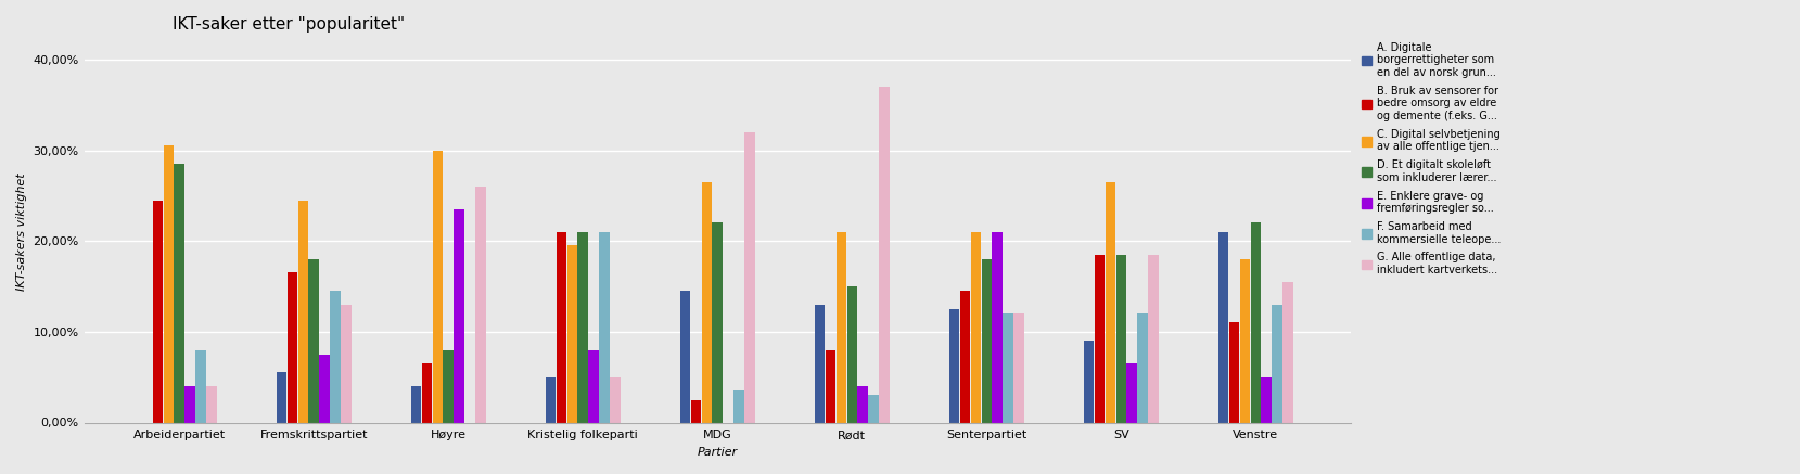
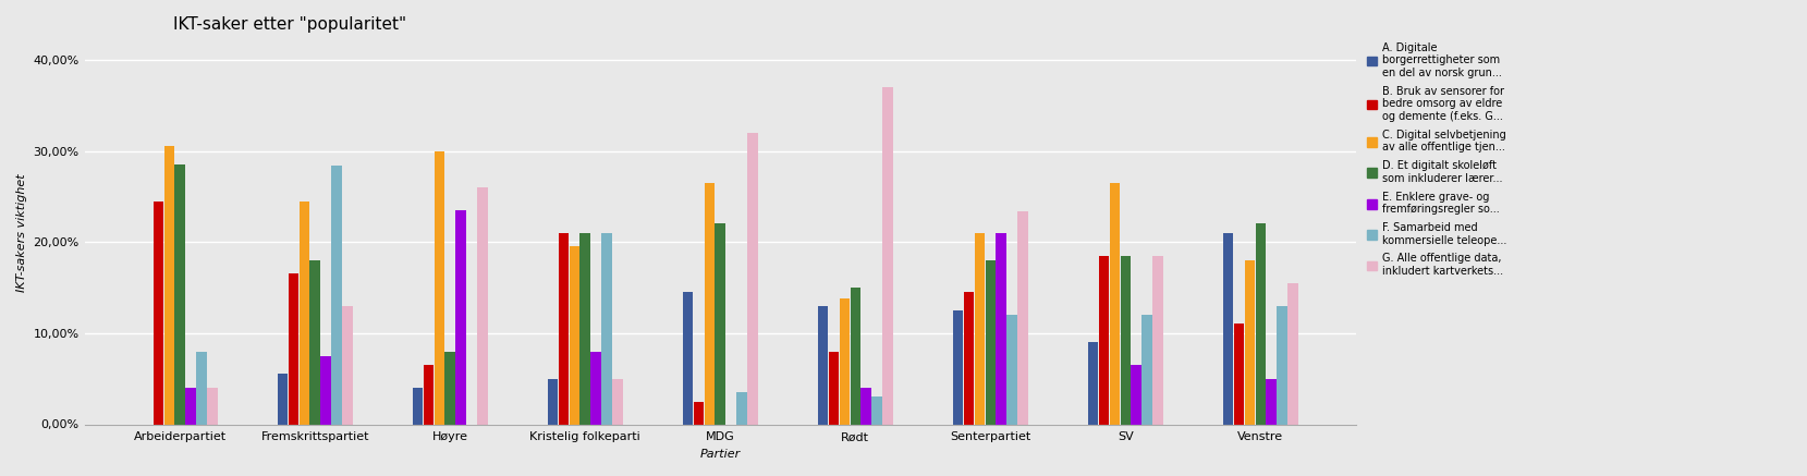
F. Samarbeid med kommersielle teleope.../Fremskrittspartiet: 14,5% -> 28,4%
C. Digital selvbetjening av alle offentlige tjen.../Rødt: 21,0% -> 13,8%
G. Alle offentlige data, inkludert kartverkets.../Senterpartiet: 12,0% -> 23,4%
